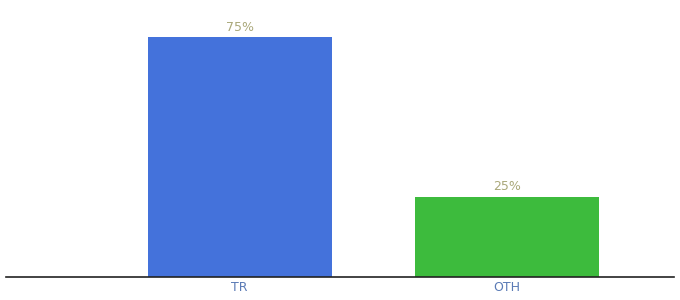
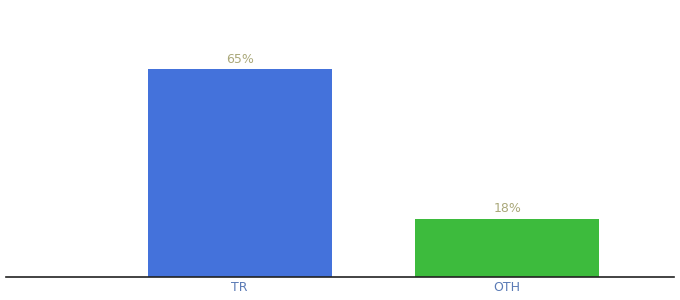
TR: 75% -> 65%
OTH: 25% -> 18%
